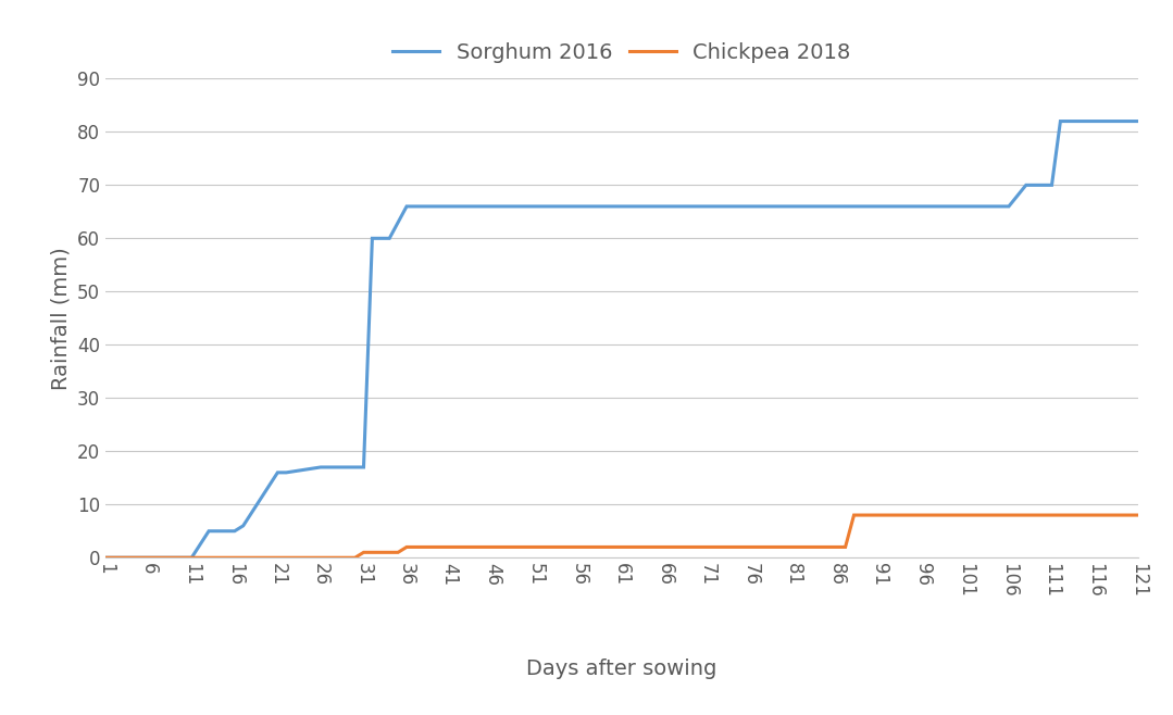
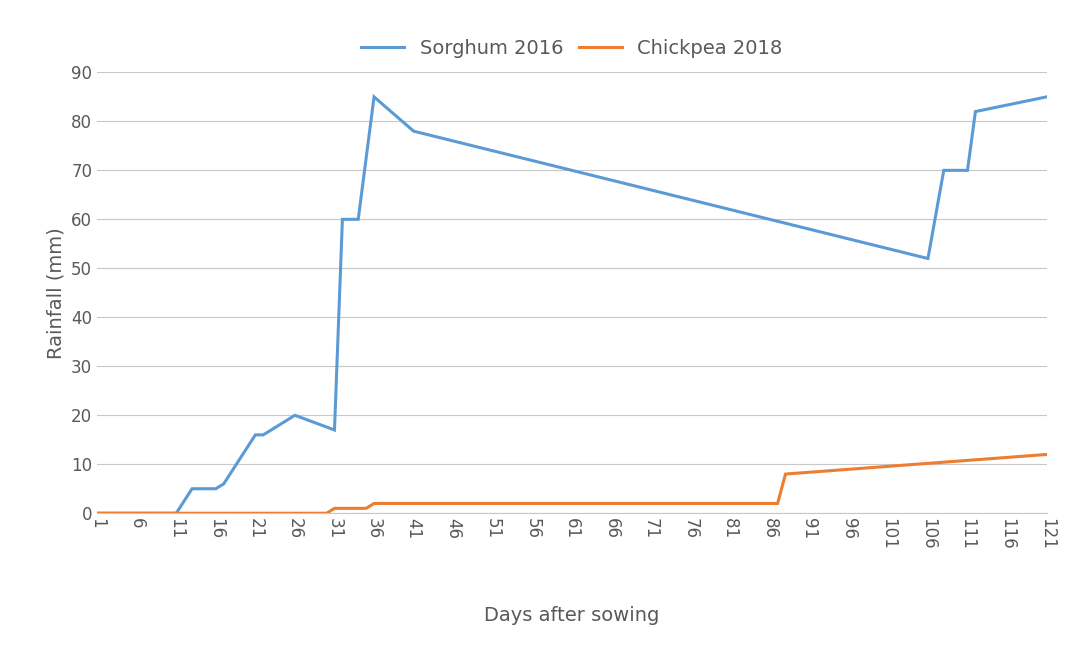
Sorghum 2016/26: 17 -> 20
Sorghum 2016/36: 66 -> 85
Sorghum 2016/41: 66 -> 78
Sorghum 2016/106: 66 -> 52
Sorghum 2016/121: 82 -> 85
Chickpea 2018/121: 8 -> 12
